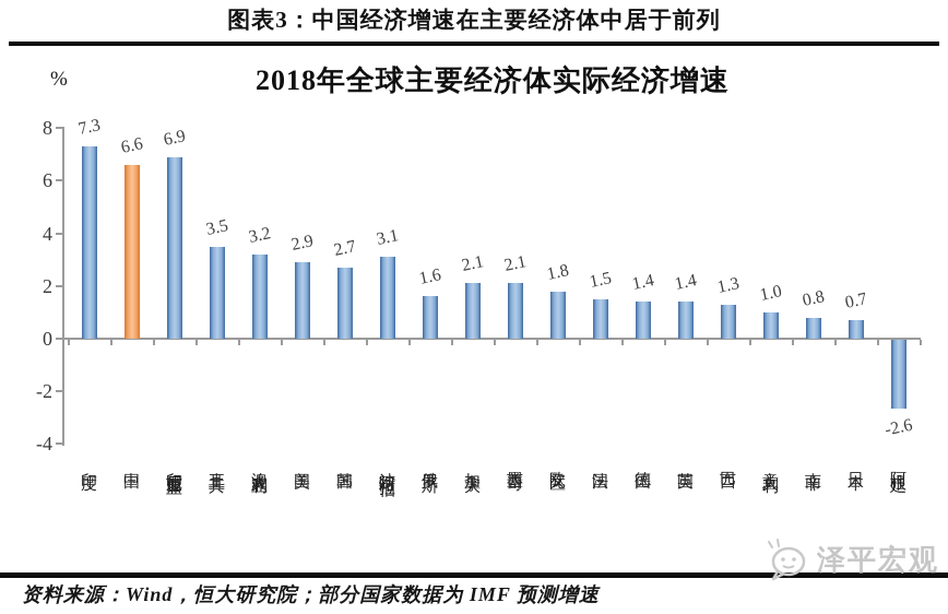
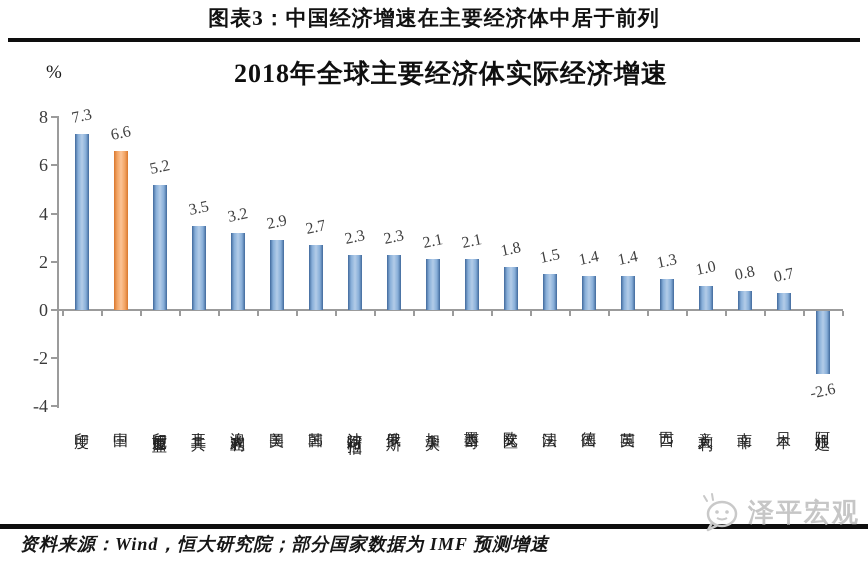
印度尼西亚: 6.9 -> 5.2
沙特阿拉伯: 3.1 -> 2.3
俄罗斯: 1.6 -> 2.3
